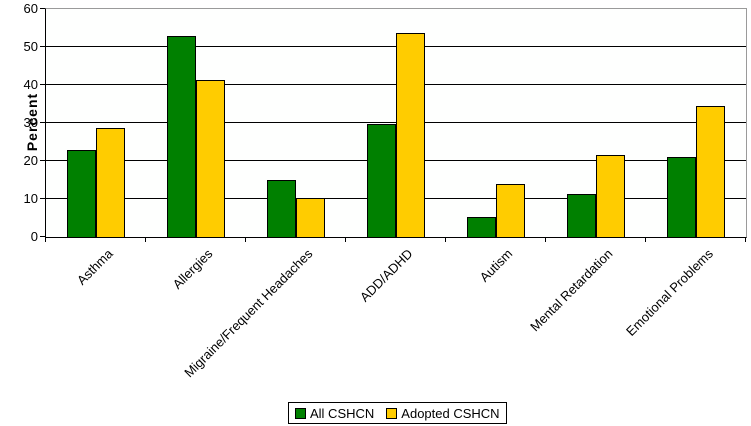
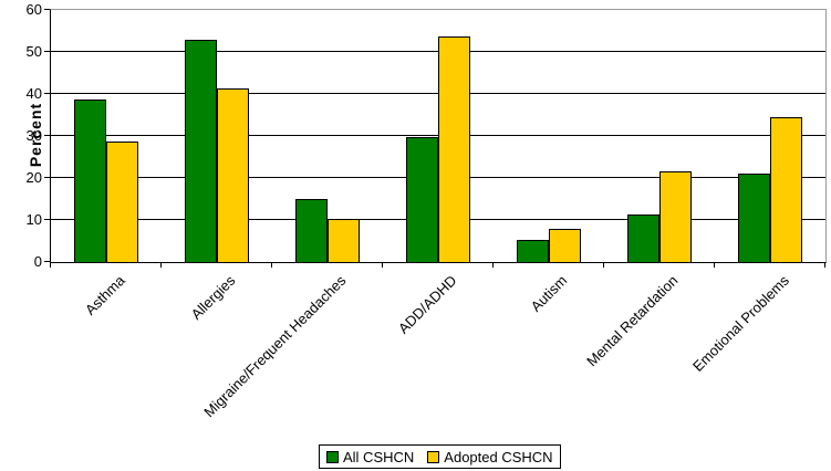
All CSHCN/Asthma: 23 -> 39
Adopted CSHCN/Autism: 14 -> 8
